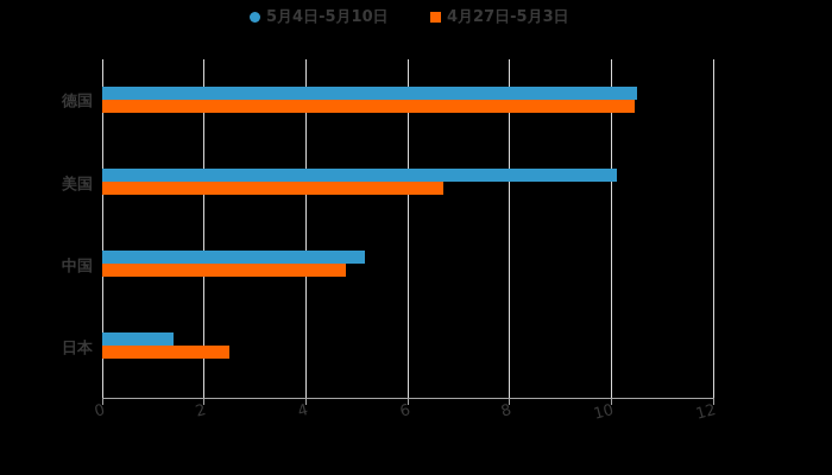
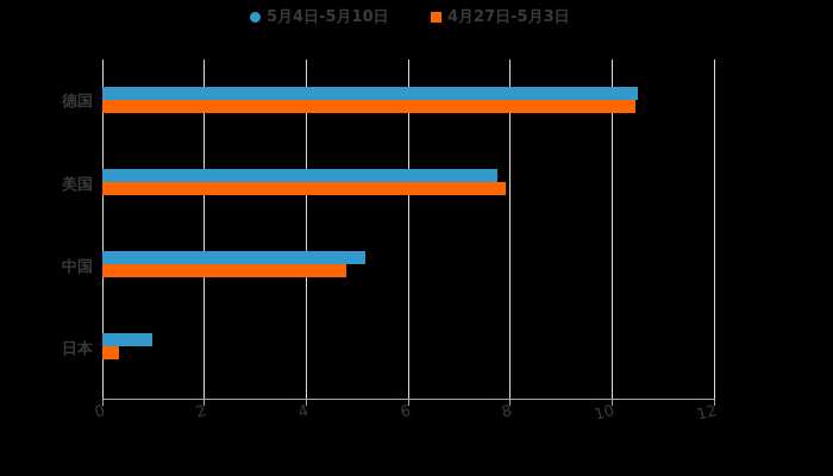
5月4日-5月10日/美国: 10.1 -> 7.8
4月27日-5月3日/美国: 6.7 -> 7.9
5月4日-5月10日/日本: 1.4 -> 1.0
4月27日-5月3日/日本: 2.5 -> 0.3
